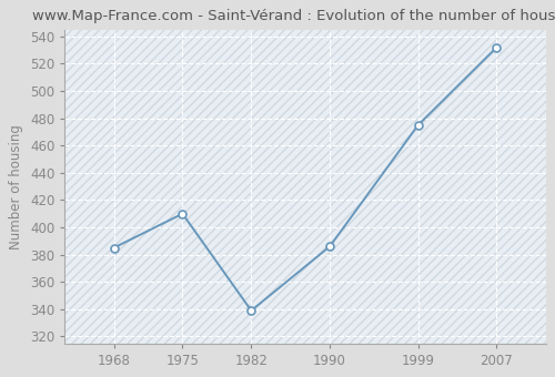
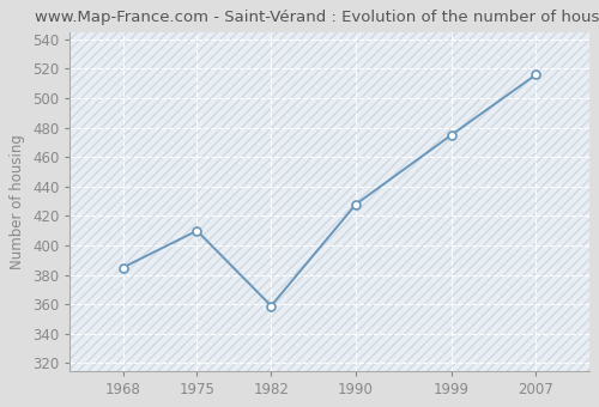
1982: 339 -> 359
1990: 386 -> 428
2007: 532 -> 516
